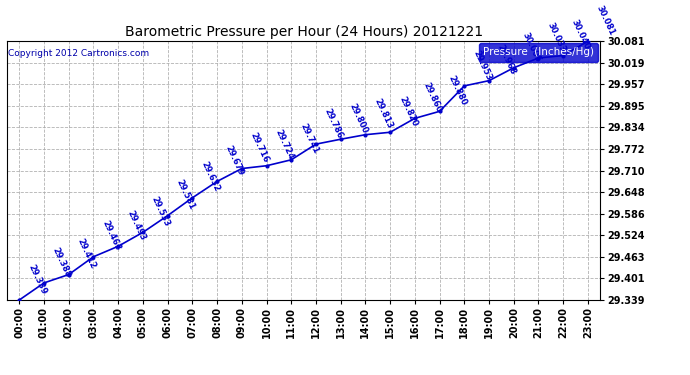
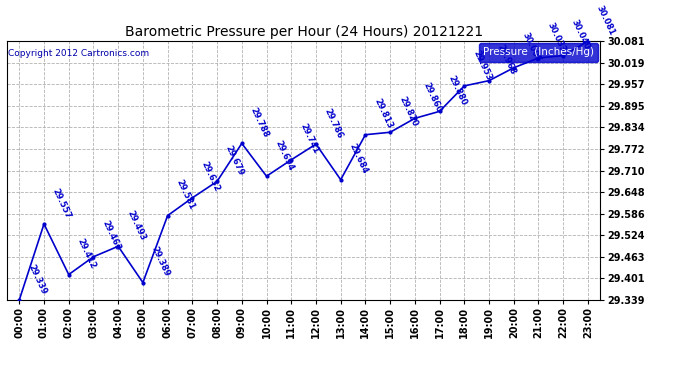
01:00: 29.388 -> 29.557
05:00: 29.533 -> 29.389
09:00: 29.716 -> 29.788
10:00: 29.724 -> 29.694
13:00: 29.800 -> 29.684
